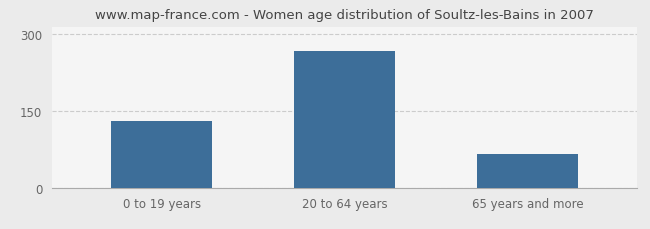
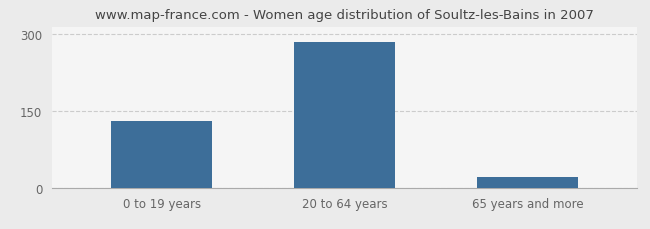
20 to 64 years: 268 -> 285
65 years and more: 66 -> 20
